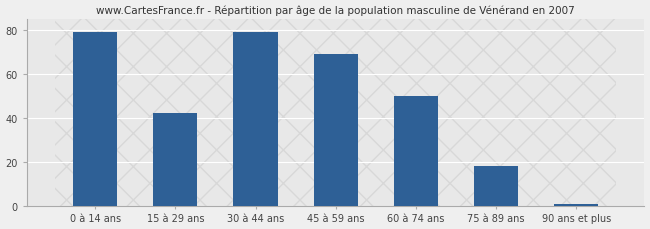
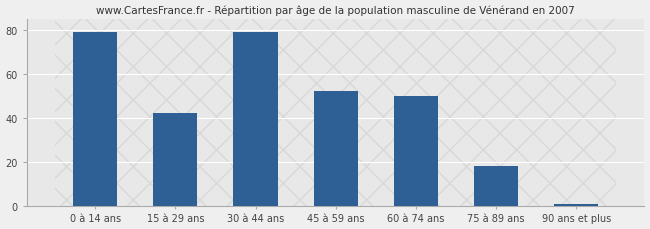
45 à 59 ans: 69 -> 52
